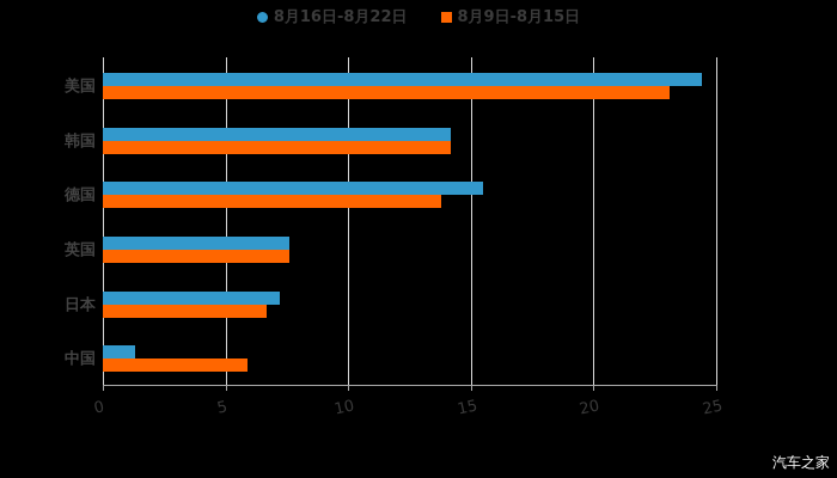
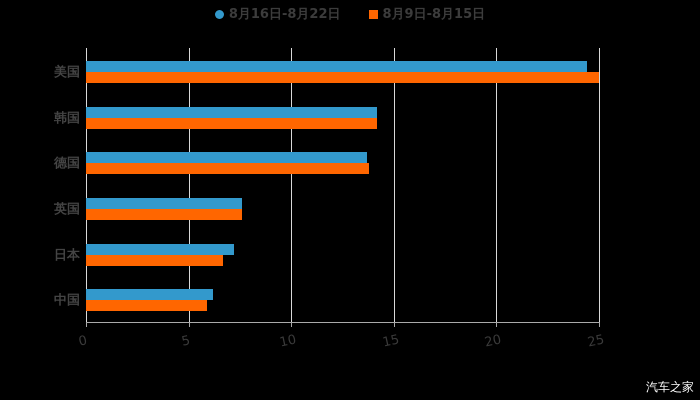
8月9日-8月15日/美国: 23.1 -> 25.0
8月16日-8月22日/德国: 15.5 -> 13.7
8月16日-8月22日/中国: 1.3 -> 6.2
